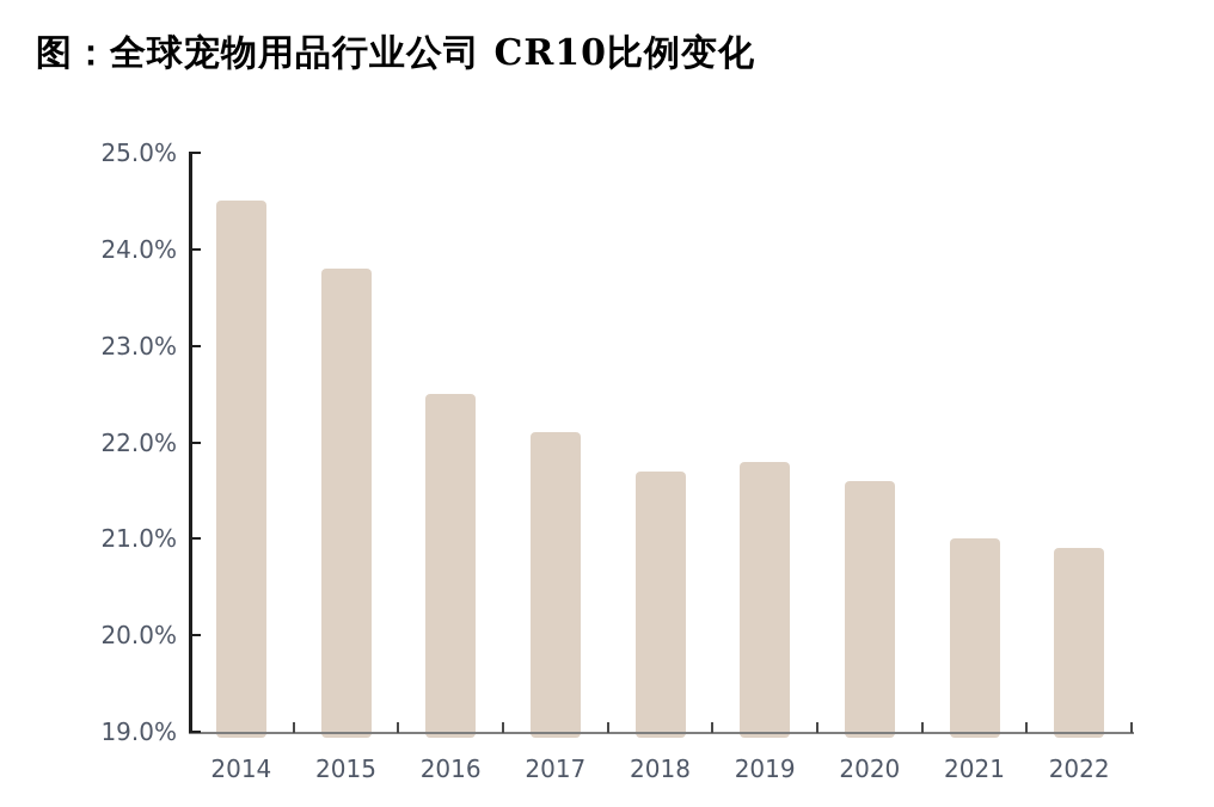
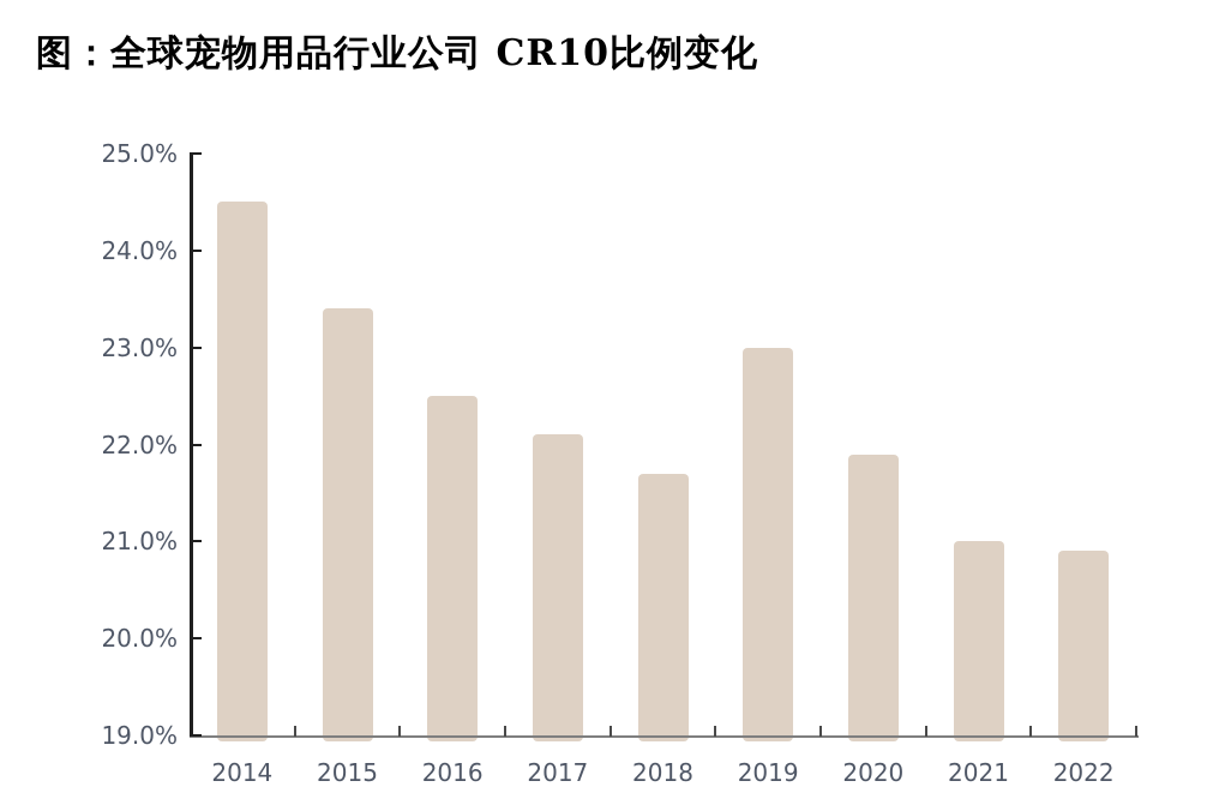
2015: 23.8% -> 23.4%
2019: 21.8% -> 23.0%
2020: 21.6% -> 21.9%
